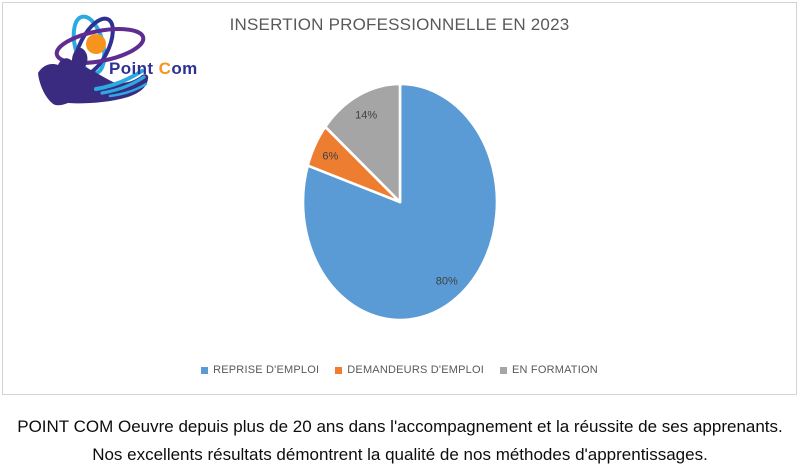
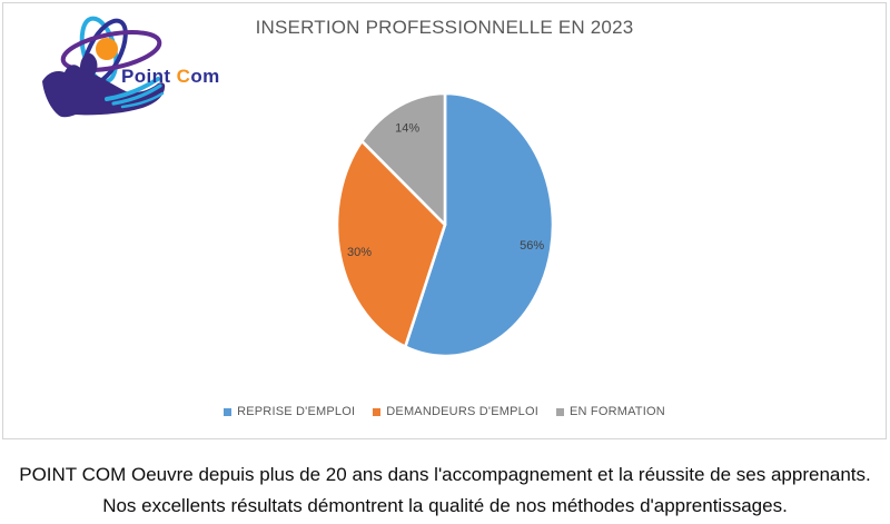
REPRISE D'EMPLOI: 80% -> 56%
DEMANDEURS D'EMPLOI: 6% -> 30%
